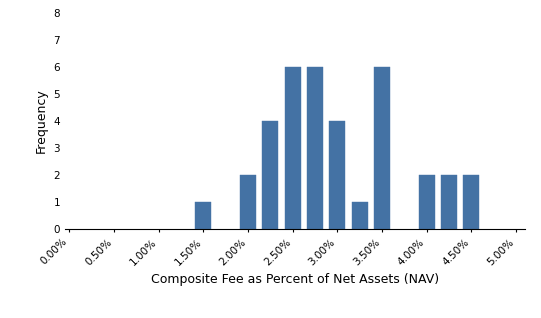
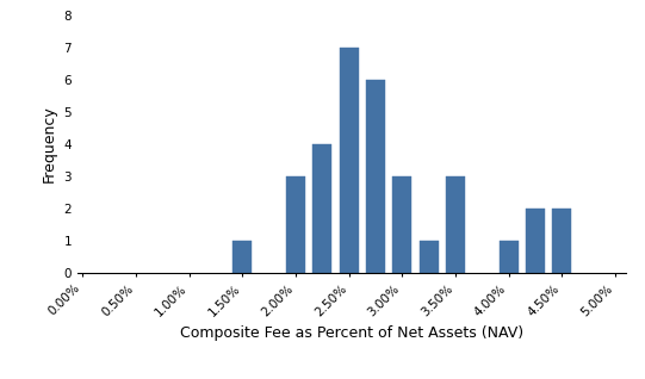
2.00%: 2 -> 3
2.50%: 6 -> 7
3.00%: 4 -> 3
3.50%: 6 -> 3
4.00%: 2 -> 1
